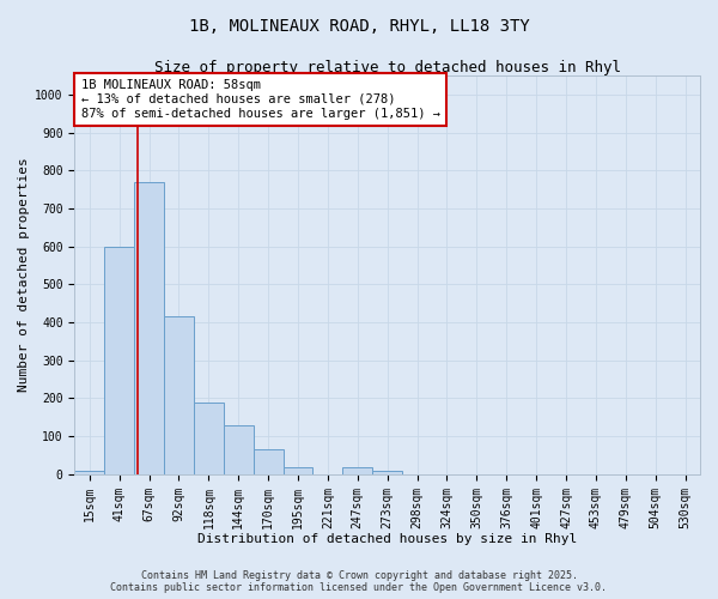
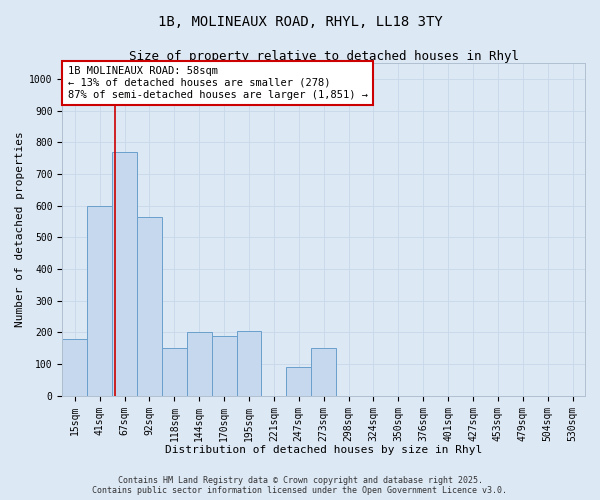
15sqm: 10 -> 180
92sqm: 415 -> 565
118sqm: 190 -> 150
144sqm: 130 -> 200
170sqm: 65 -> 190
195sqm: 20 -> 205
247sqm: 20 -> 90
273sqm: 10 -> 150
